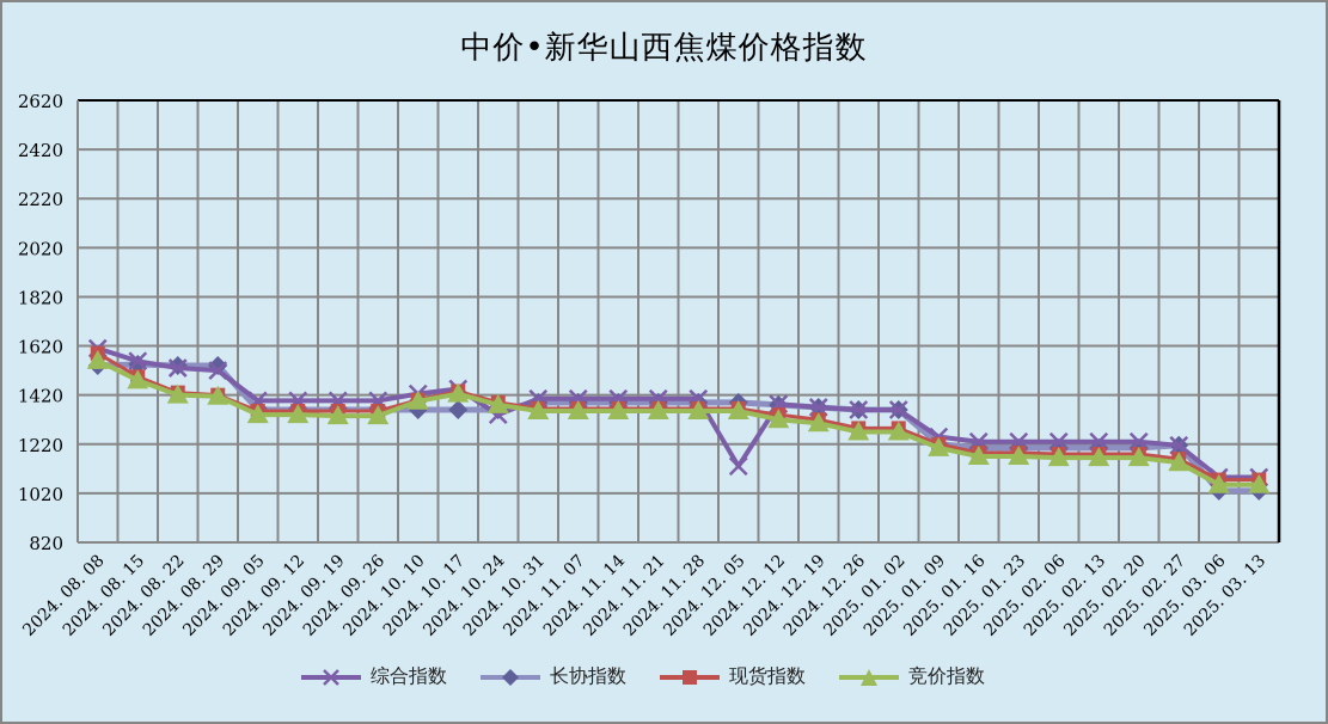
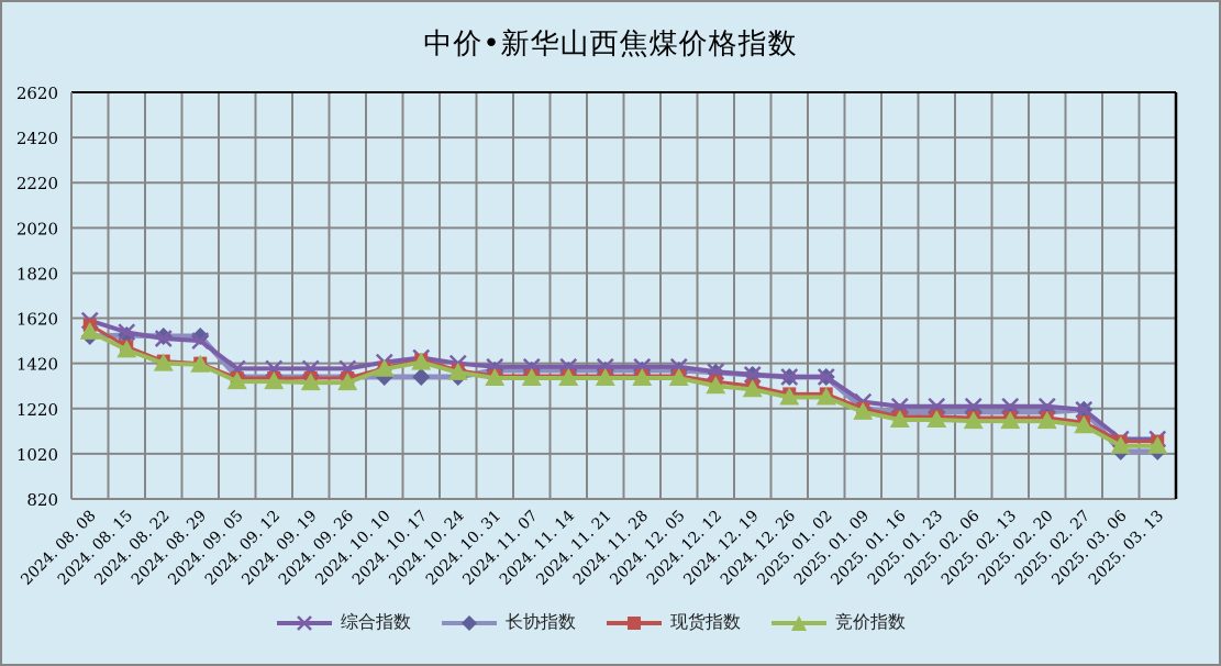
综合指数/2024. 10. 24: 1340 -> 1420
综合指数/2024. 12. 05: 1130 -> 1400
